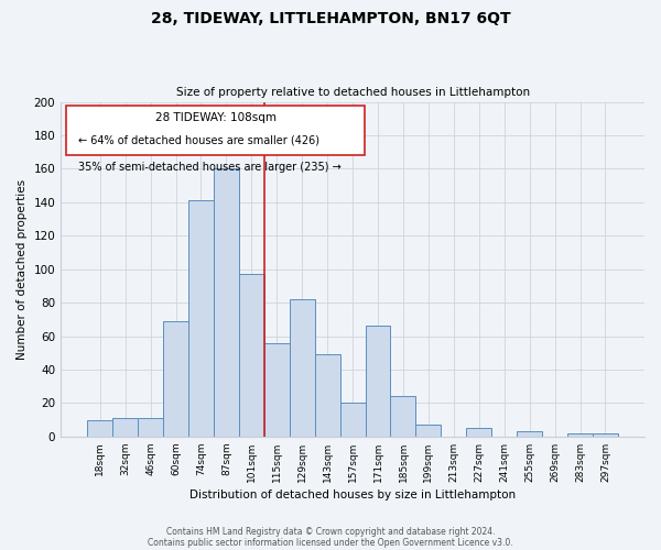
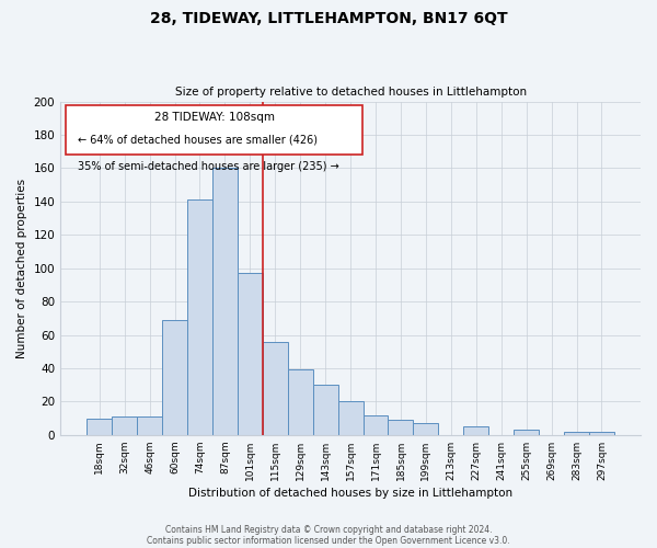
129sqm: 82 -> 39
143sqm: 49 -> 30
171sqm: 66 -> 12
185sqm: 24 -> 9
